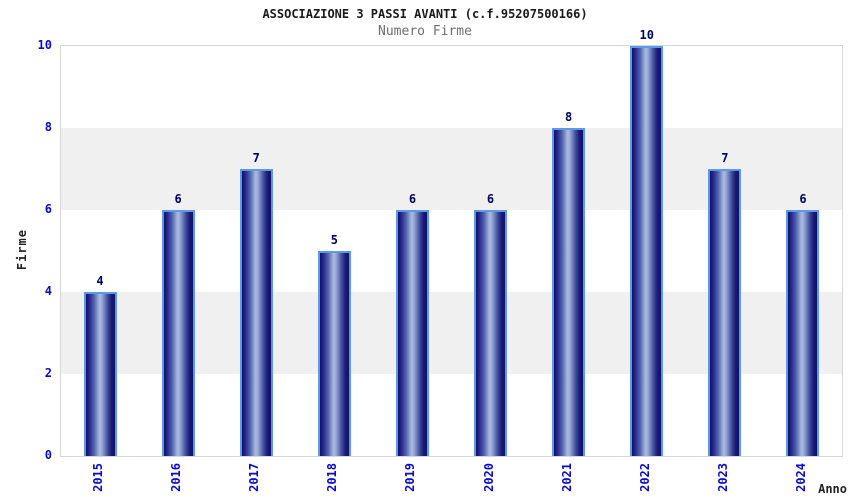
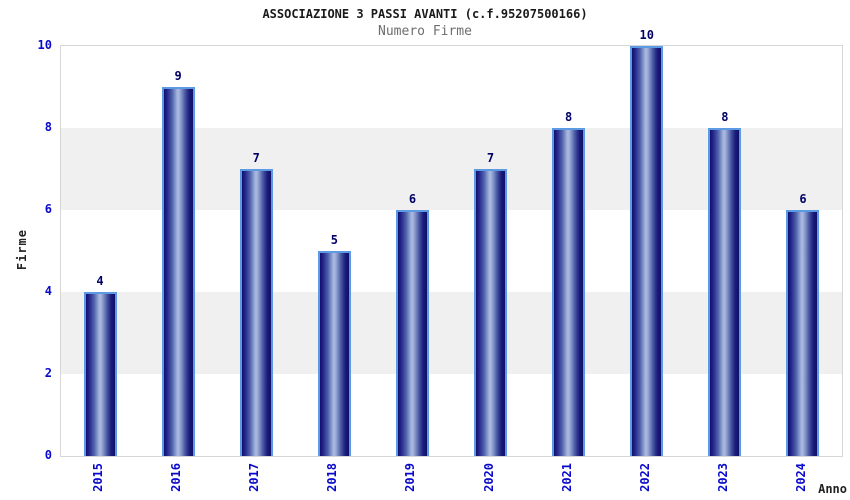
2016: 6 -> 9
2020: 6 -> 7
2023: 7 -> 8
